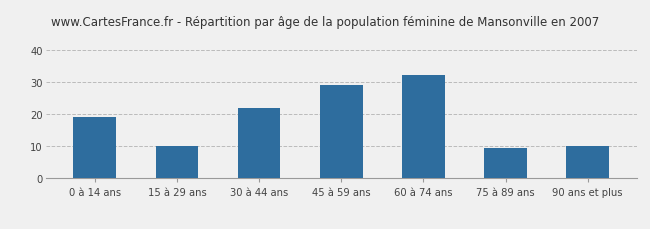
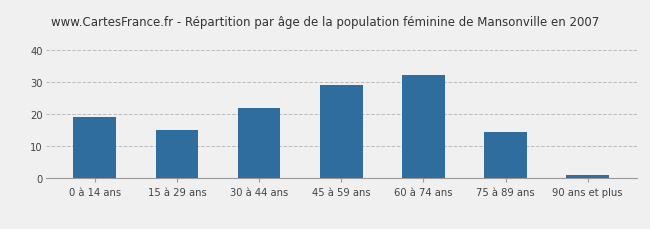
15 à 29 ans: 10.0 -> 15.0
75 à 89 ans: 9.5 -> 14.5
90 ans et plus: 10.0 -> 1.0
